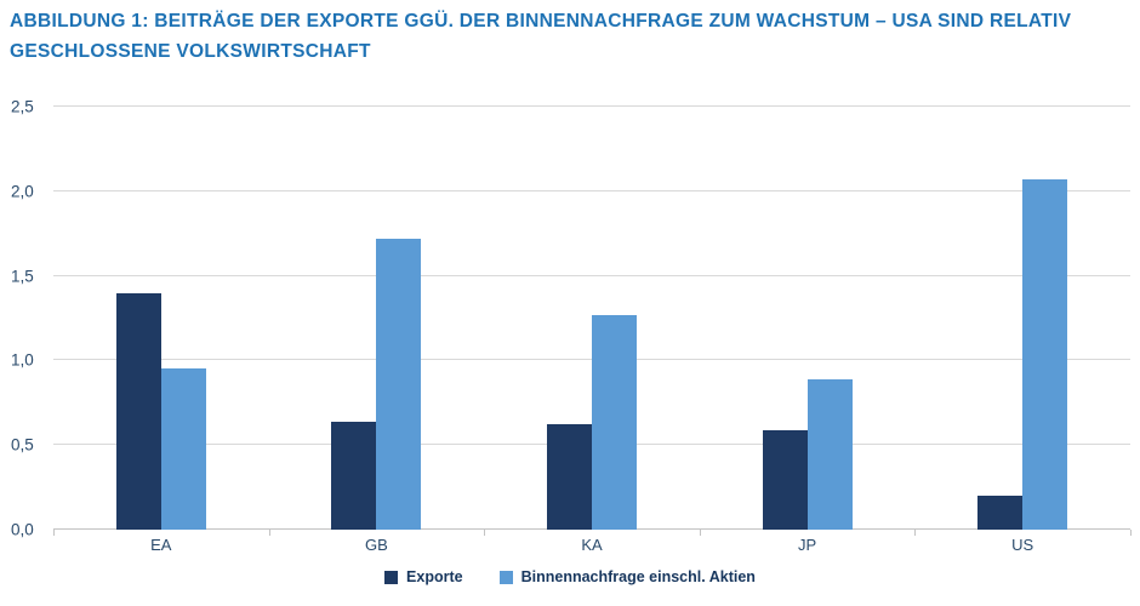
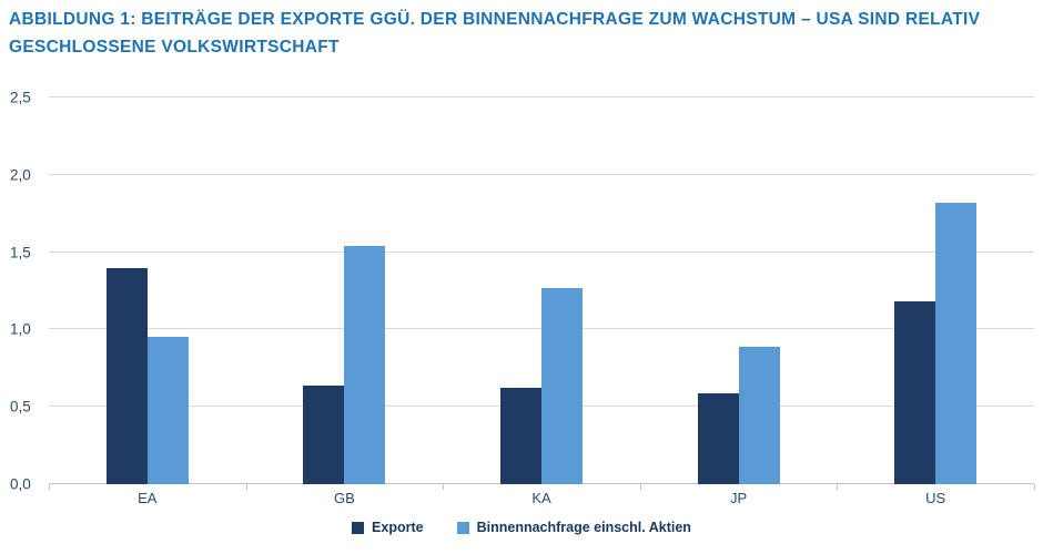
Binnennachfrage einschl. Aktien/GB: 1,72 -> 1,54
Exporte/US: 0,20 -> 1,18
Binnennachfrage einschl. Aktien/US: 2,07 -> 1,82
